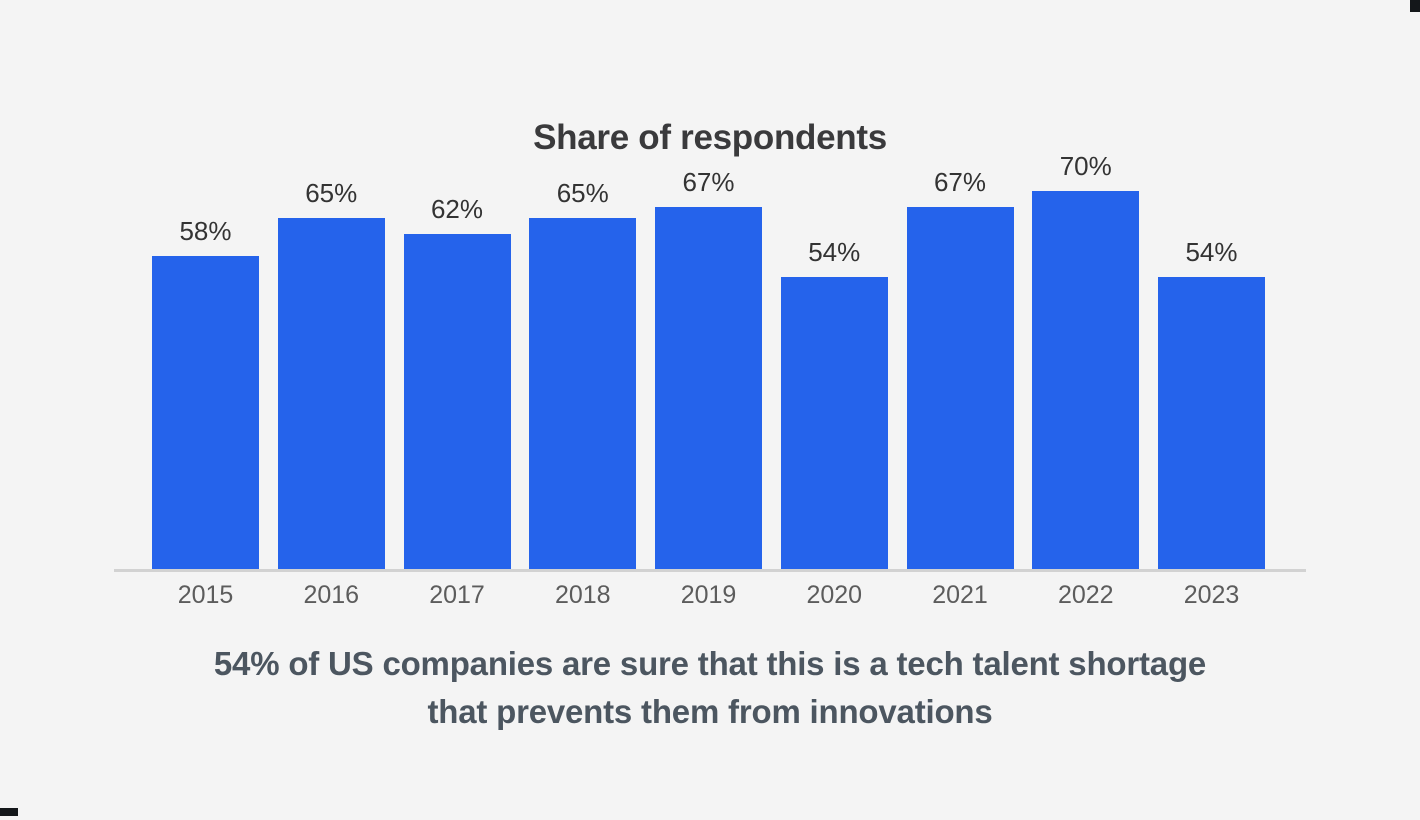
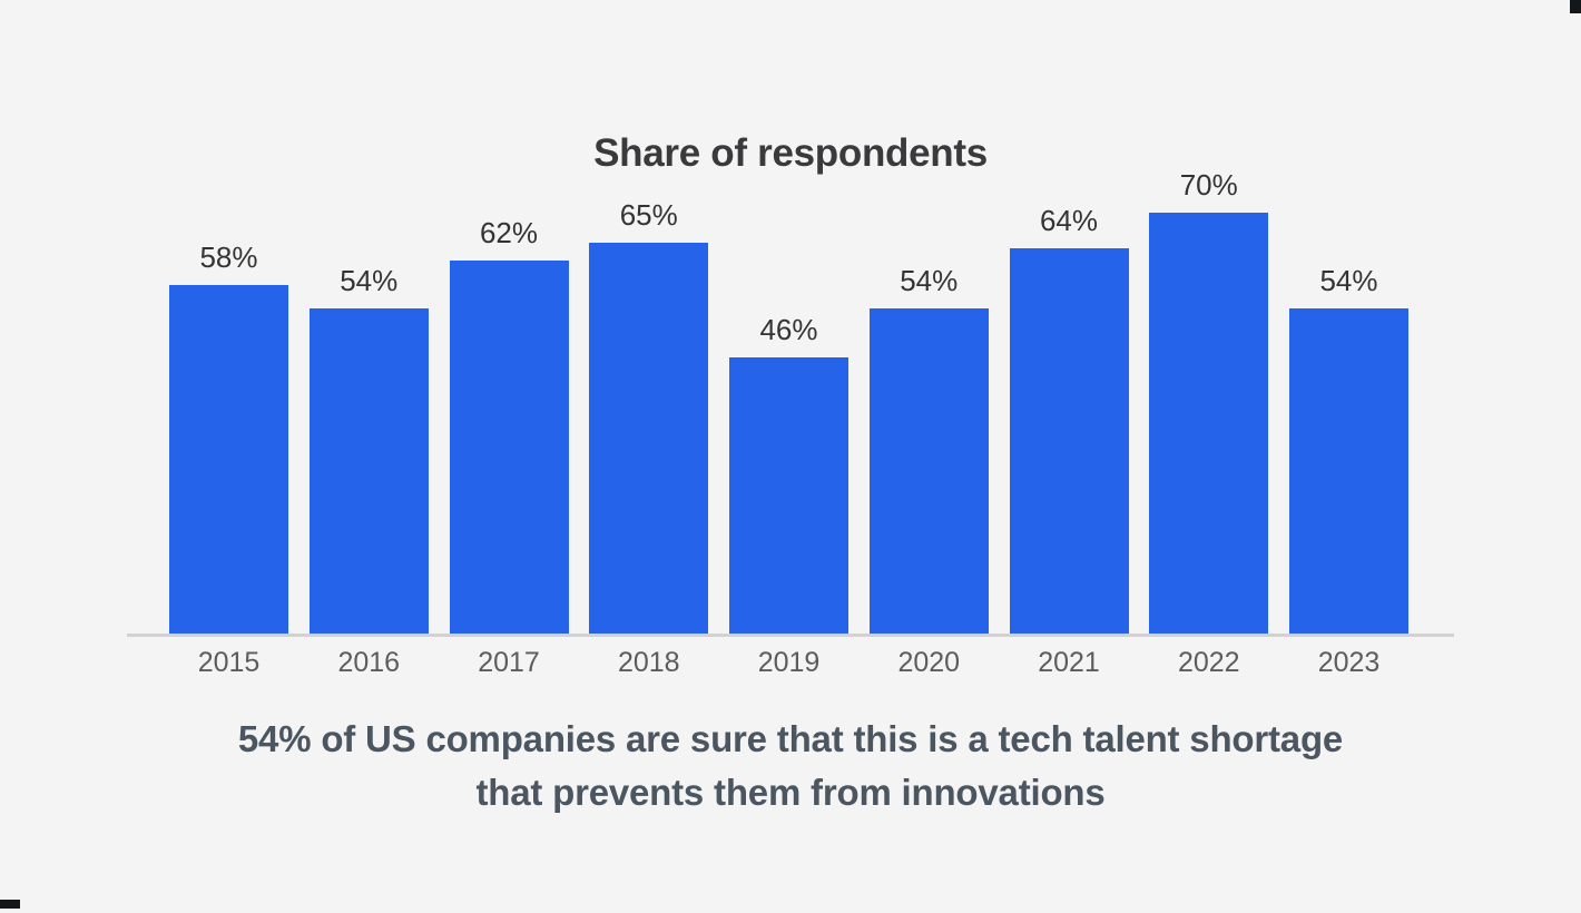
2016: 65% -> 54%
2019: 67% -> 46%
2021: 67% -> 64%
